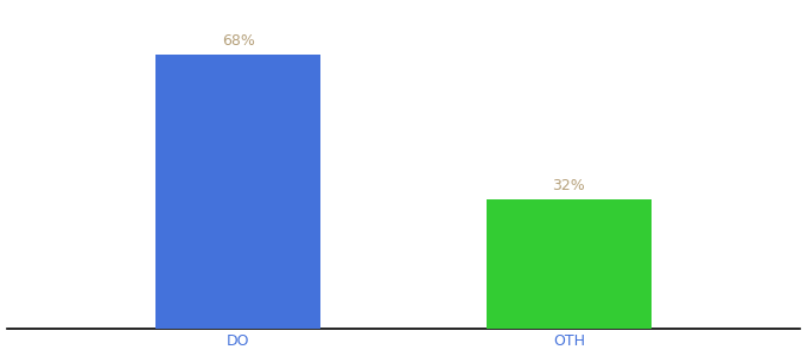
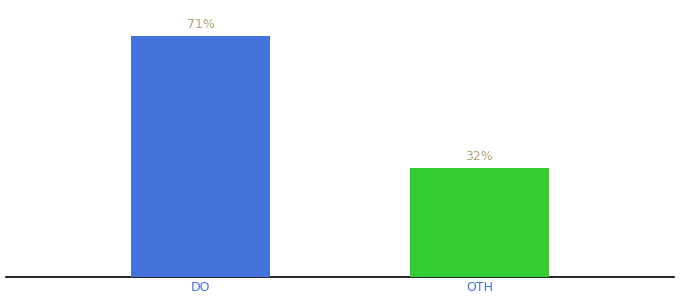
DO: 68% -> 71%
